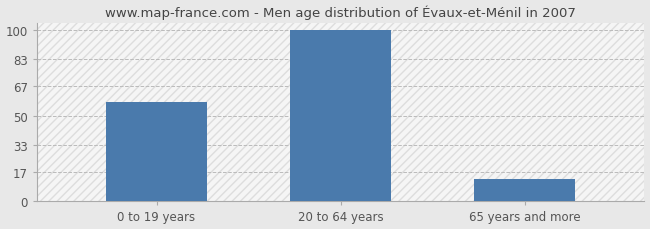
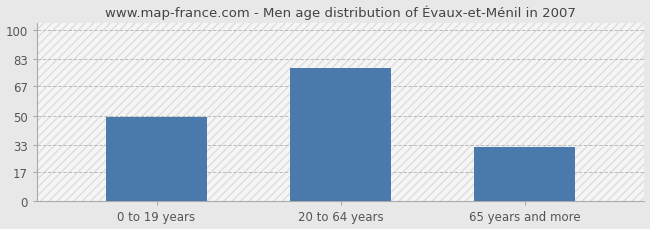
0 to 19 years: 58 -> 49
20 to 64 years: 100 -> 78
65 years and more: 13 -> 32
